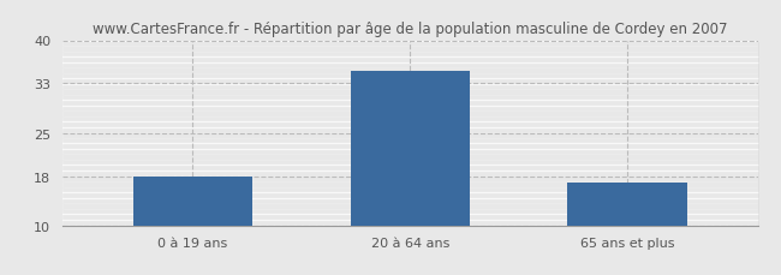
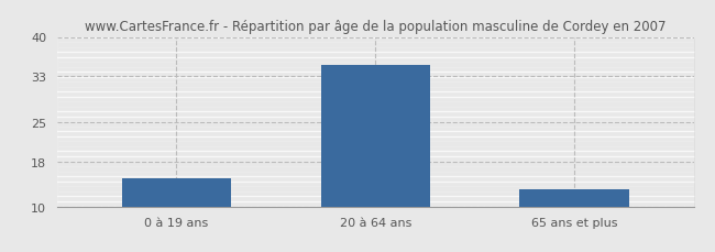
0 à 19 ans: 18 -> 15
65 ans et plus: 17 -> 13
